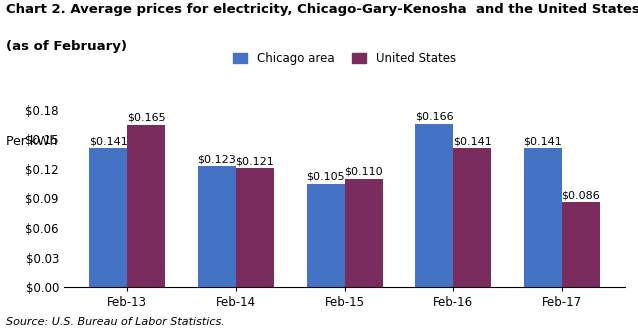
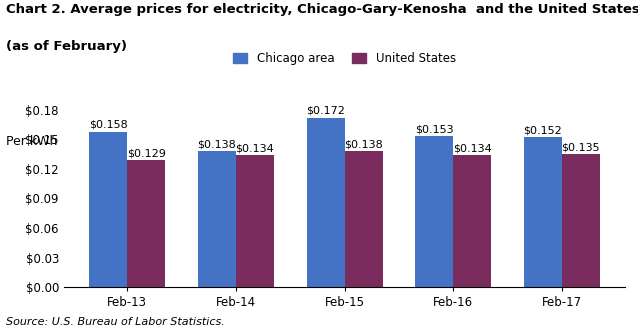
Chicago area/Feb-13: $0.141 -> $0.158
United States/Feb-13: $0.165 -> $0.129
Chicago area/Feb-14: $0.123 -> $0.138
United States/Feb-14: $0.121 -> $0.134
Chicago area/Feb-15: $0.105 -> $0.172
United States/Feb-15: $0.110 -> $0.138
Chicago area/Feb-16: $0.166 -> $0.153
United States/Feb-16: $0.141 -> $0.134
Chicago area/Feb-17: $0.141 -> $0.152
United States/Feb-17: $0.086 -> $0.135
